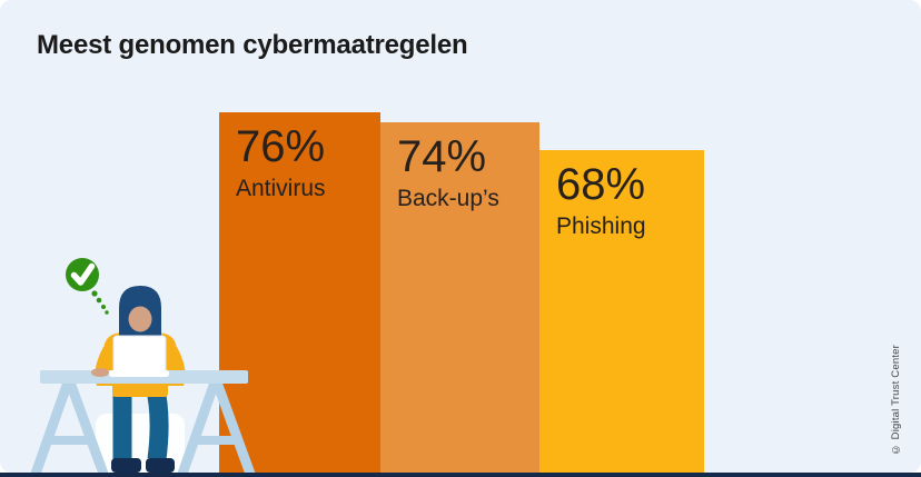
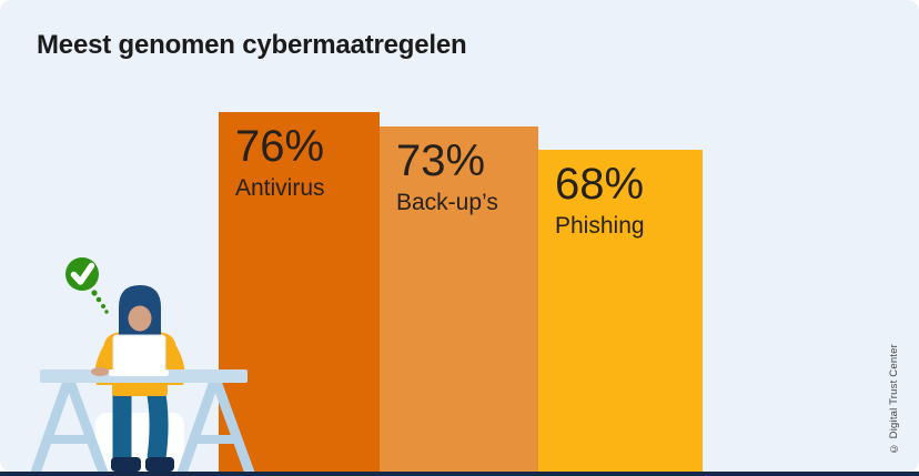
Back-up’s: 74% -> 73%
